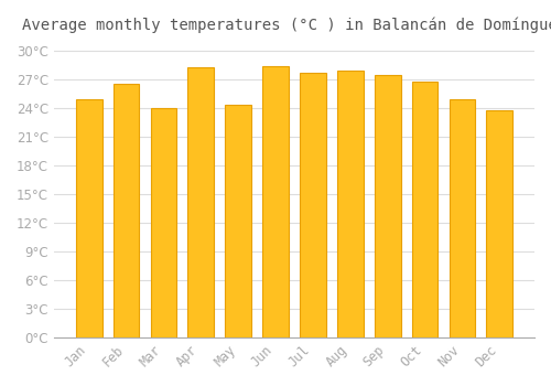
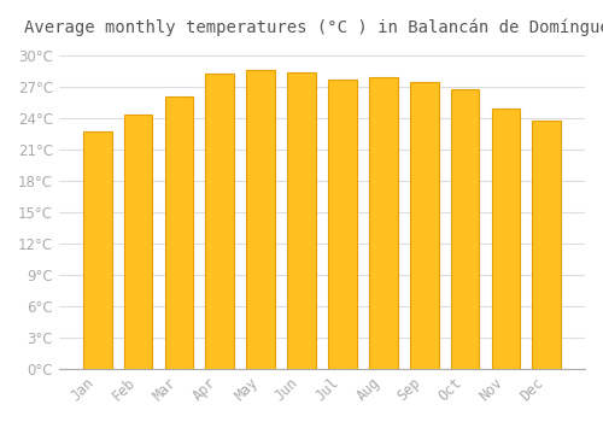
Jan: 25.0°C -> 22.8°C
Feb: 26.6°C -> 24.4°C
Mar: 24.0°C -> 26.1°C
May: 24.4°C -> 28.7°C
